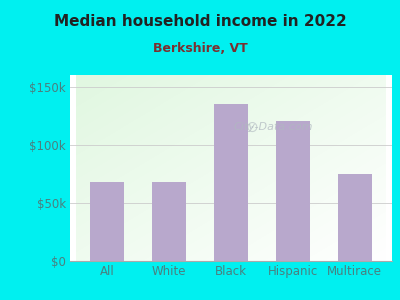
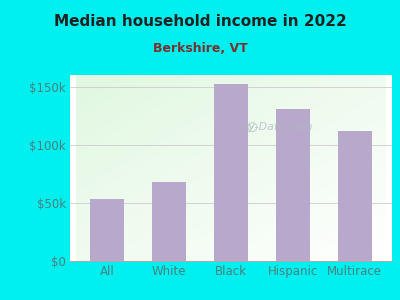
All: $68k -> $53k
Black: $135k -> $152k
Hispanic: $120k -> $131k
Multirace: $75k -> $112k
